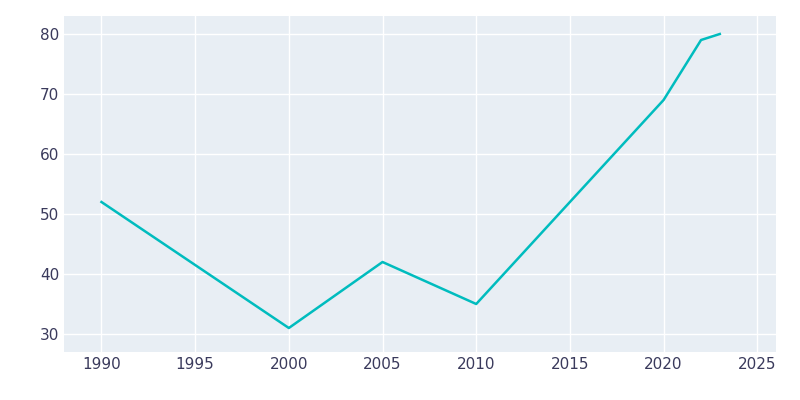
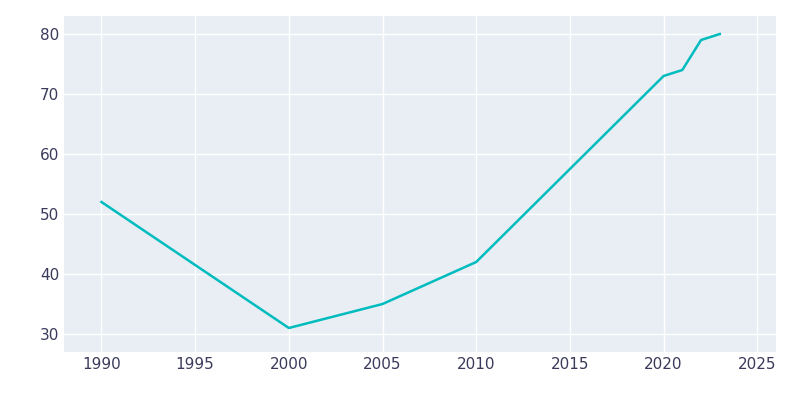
2005: 42 -> 35
2010: 35 -> 42
2020: 69 -> 73
